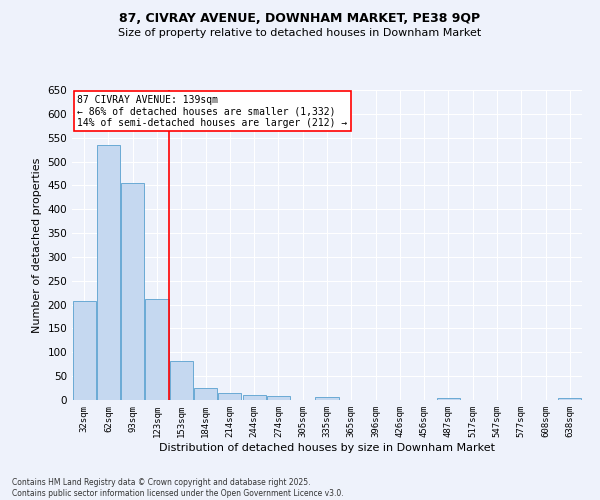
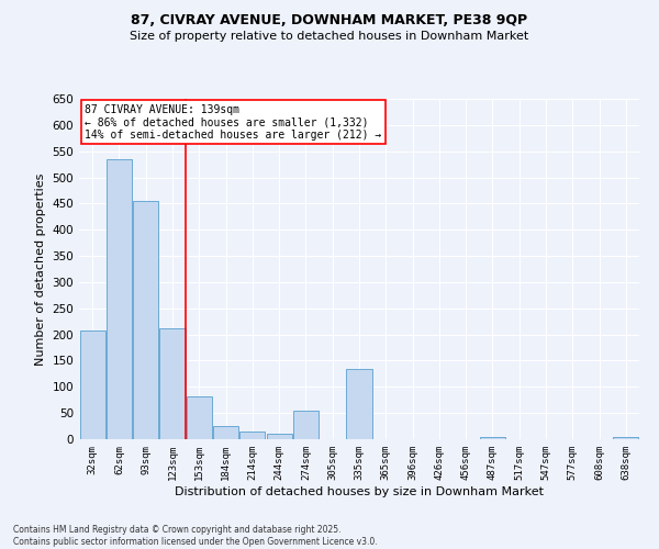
274sqm: 8 -> 55
335sqm: 6 -> 135
